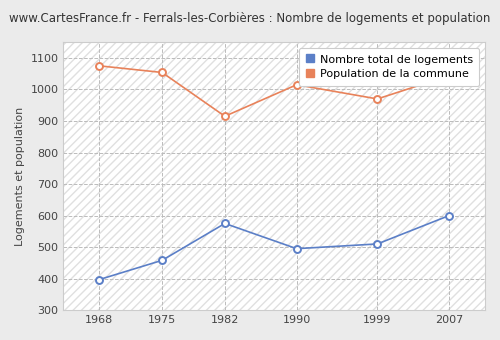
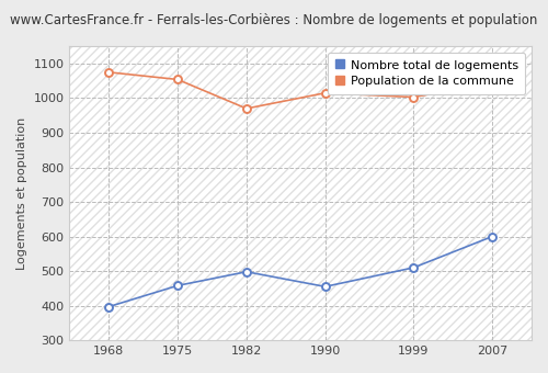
Nombre total de logements/1982: 575 -> 498
Population de la commune/1982: 915 -> 970
Nombre total de logements/1990: 495 -> 455
Population de la commune/1999: 970 -> 1003
